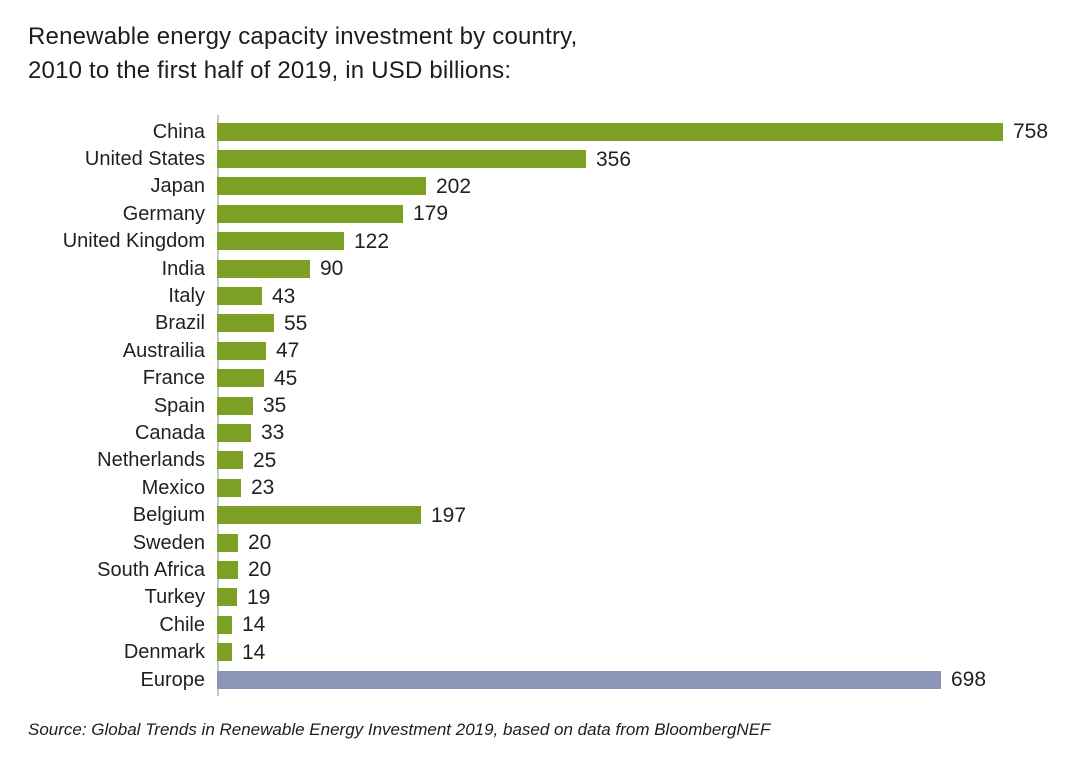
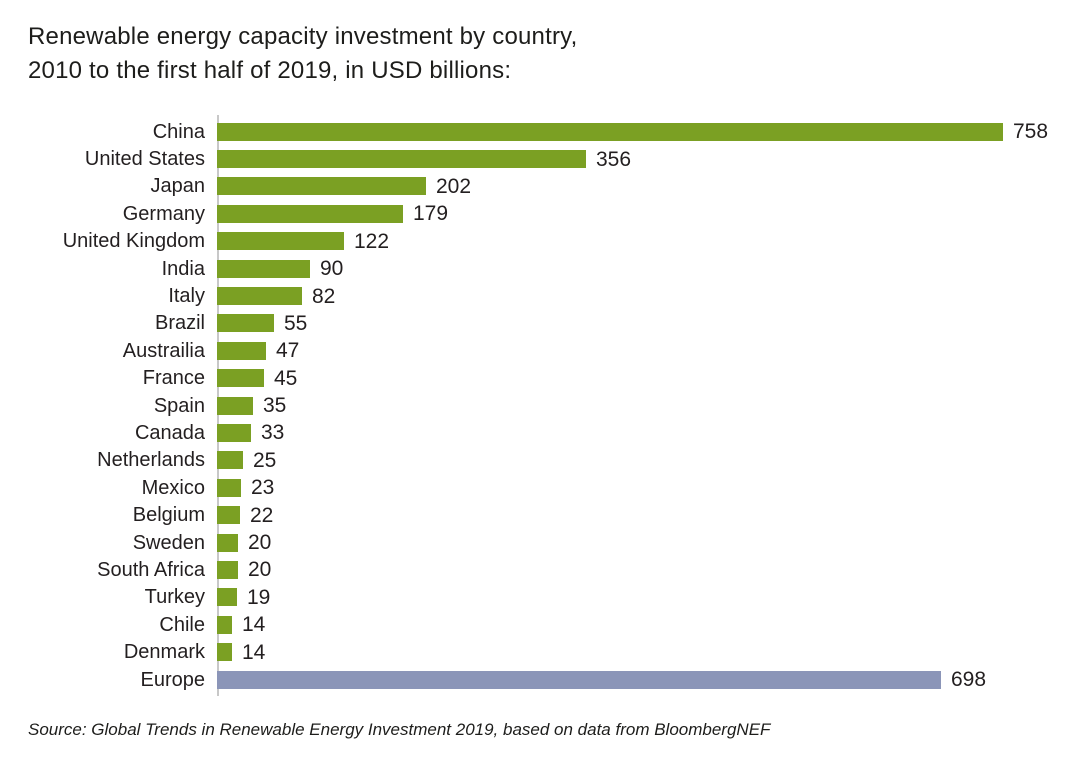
Italy: 43 -> 82
Belgium: 197 -> 22
